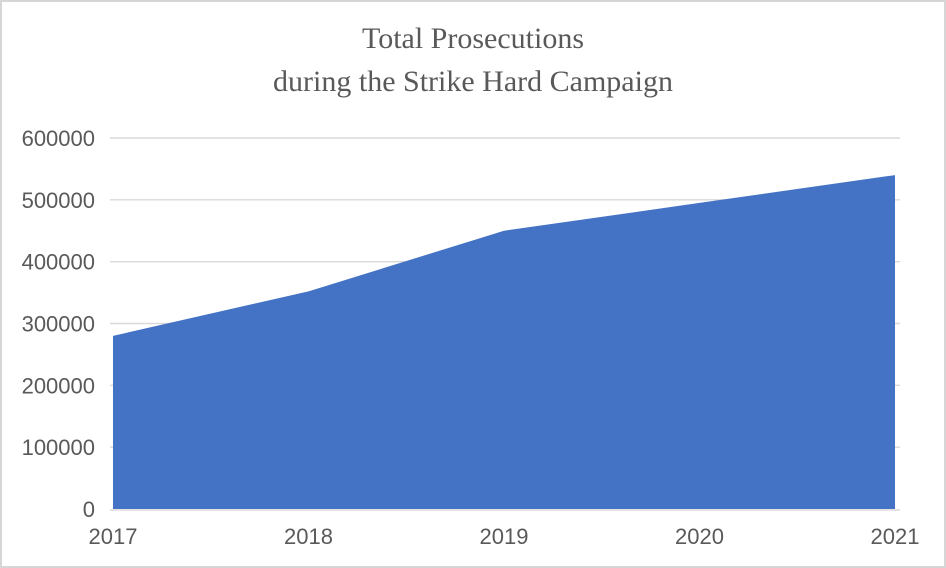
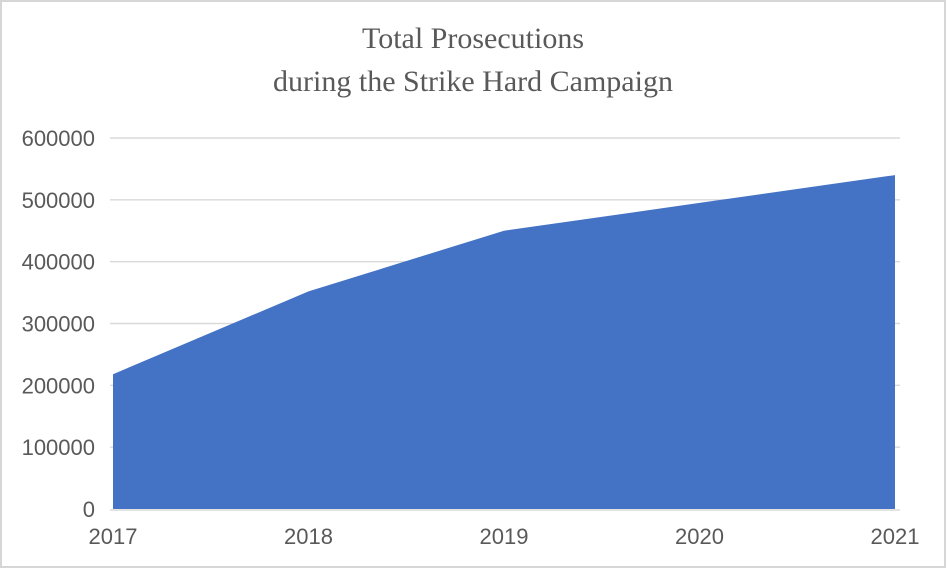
2017: 280000 -> 220000
